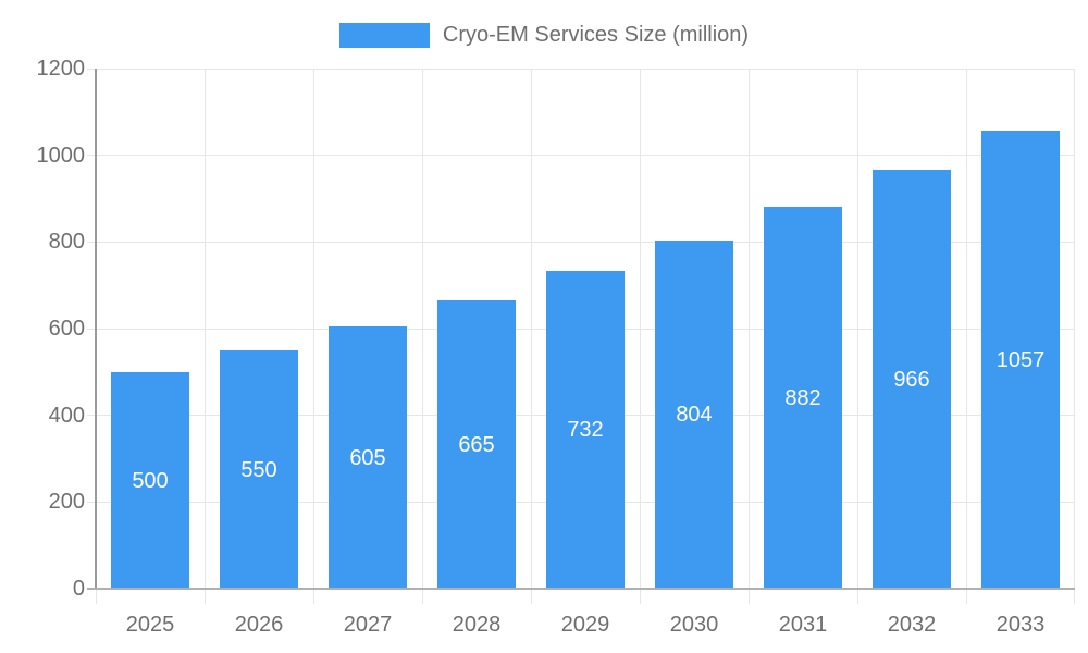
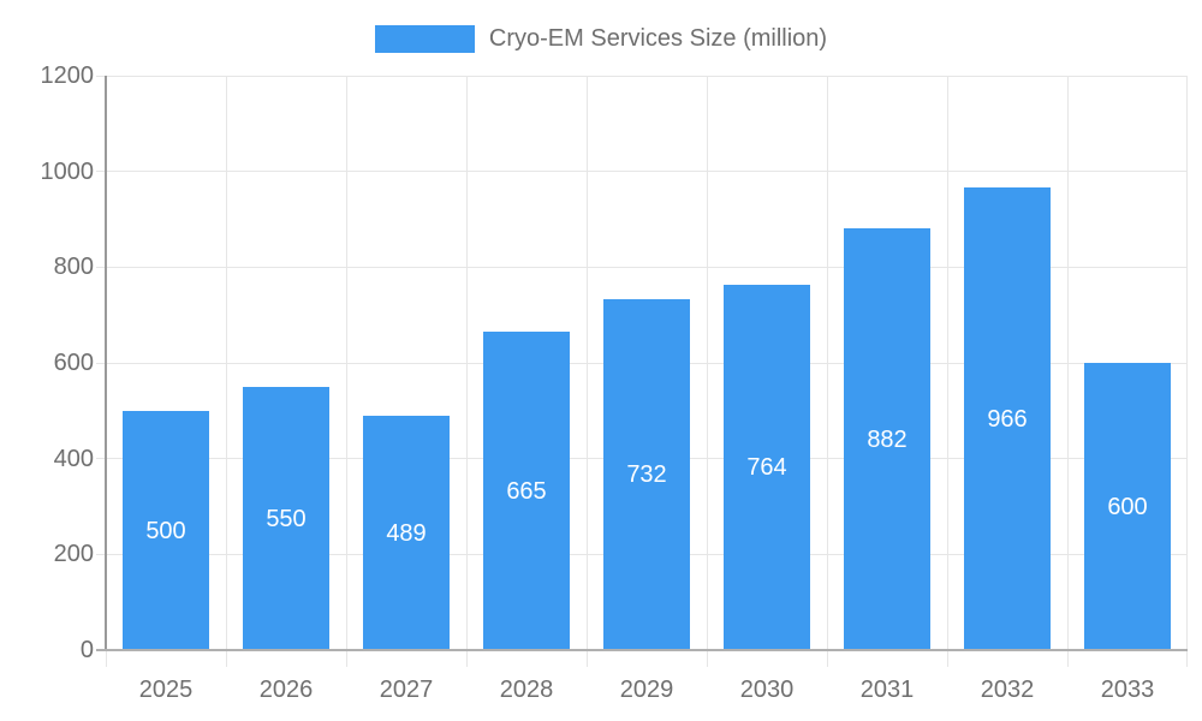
2027: 605 -> 489
2030: 804 -> 764
2033: 1057 -> 600
